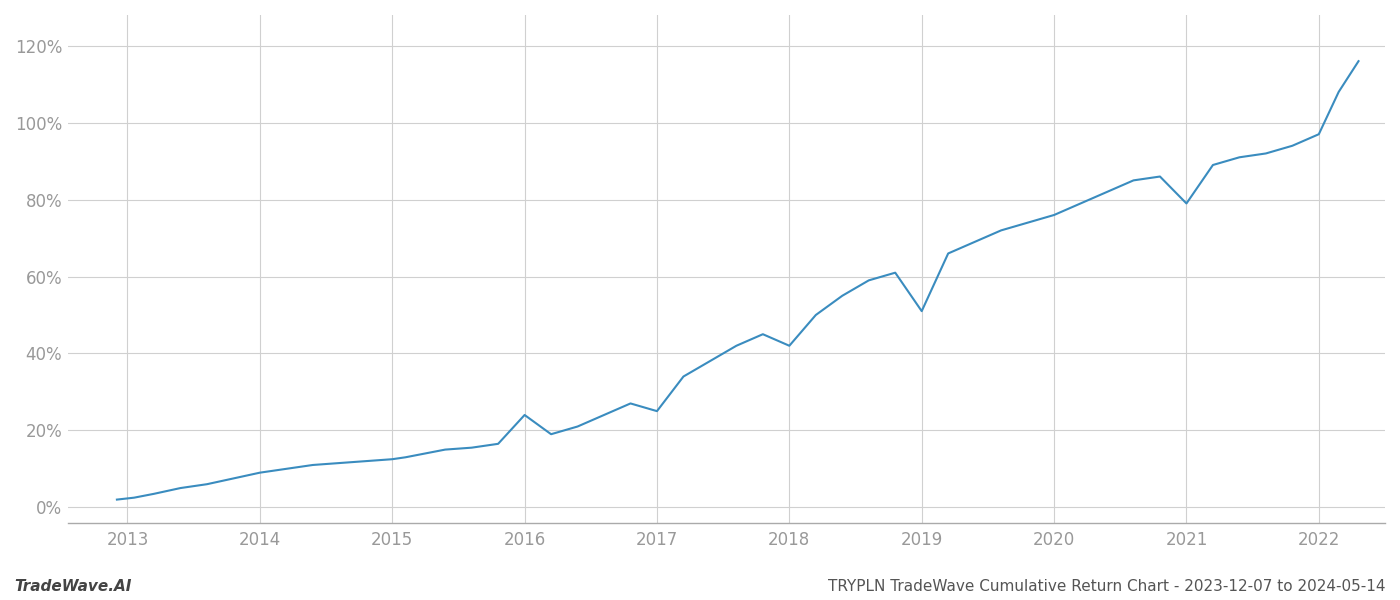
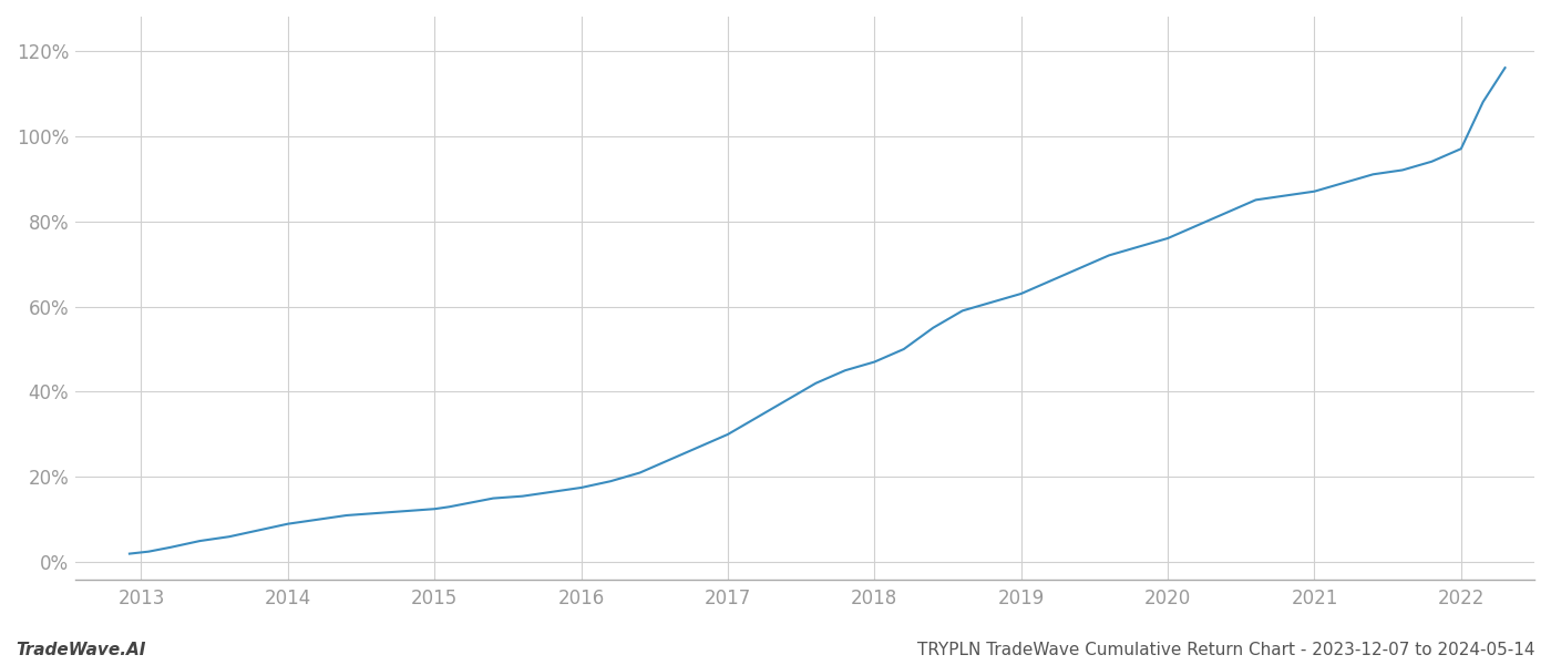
2016: 24.0% -> 17.5%
2017: 25.0% -> 30.0%
2018: 42.0% -> 47.0%
2019: 51.0% -> 63.0%
2021: 79.0% -> 87.0%
